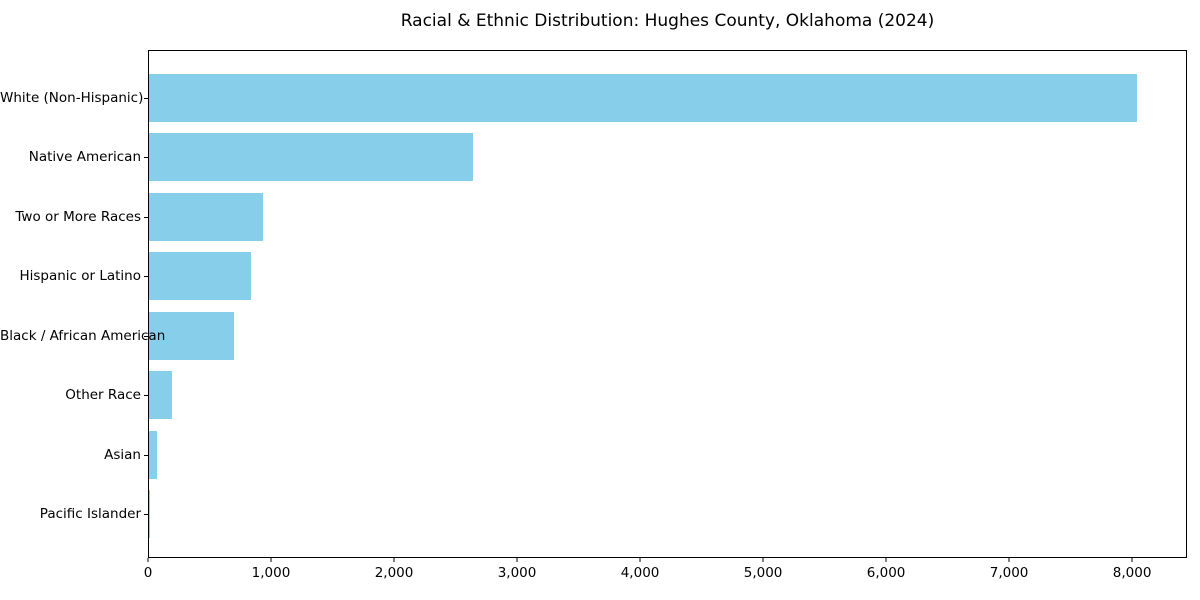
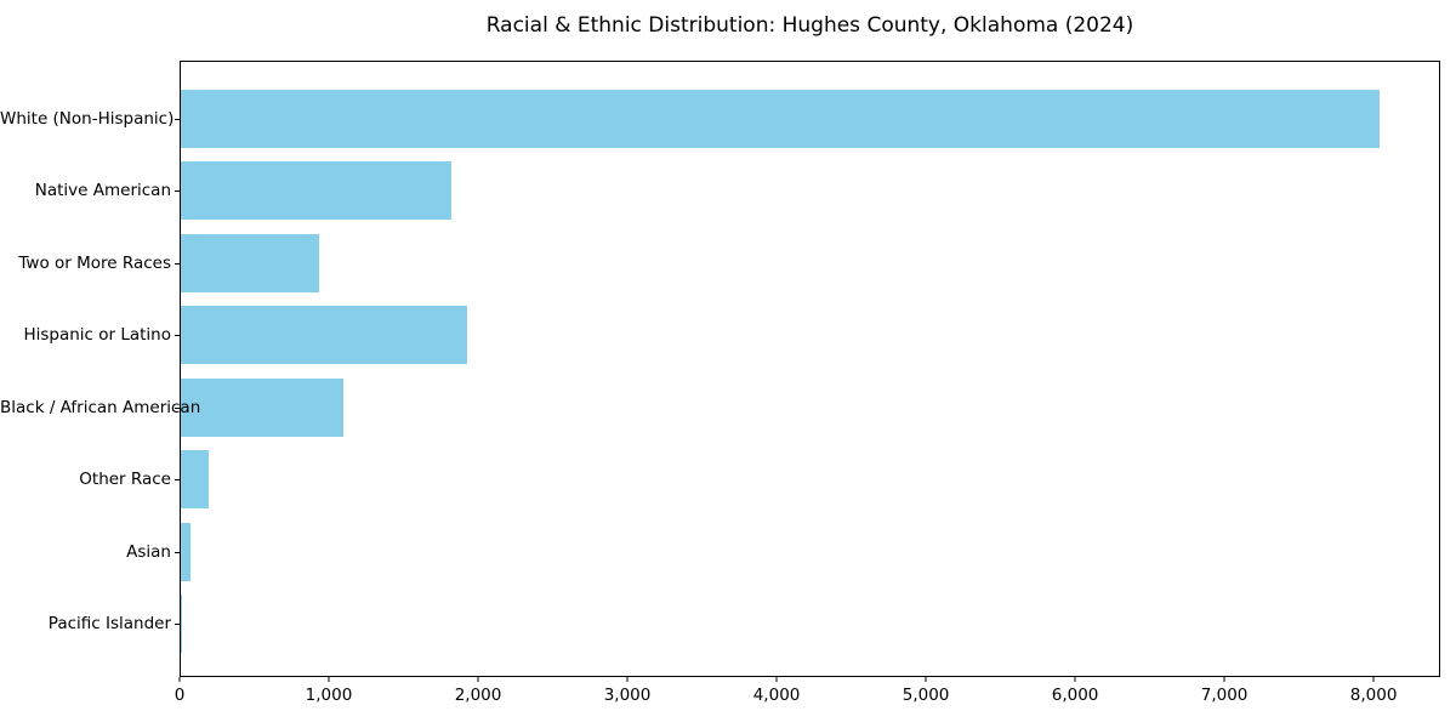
Native American: 2630 -> 1810
Hispanic or Latino: 830 -> 1920
Black / African American: 690 -> 1090
